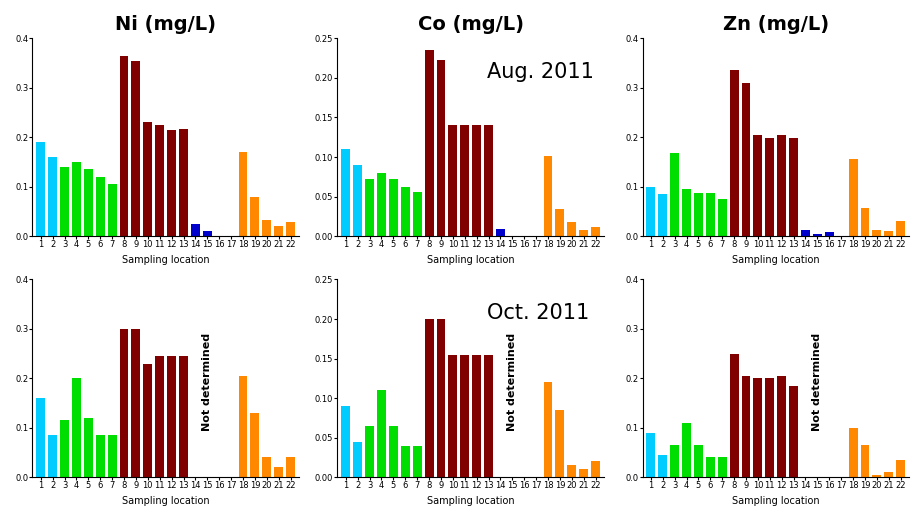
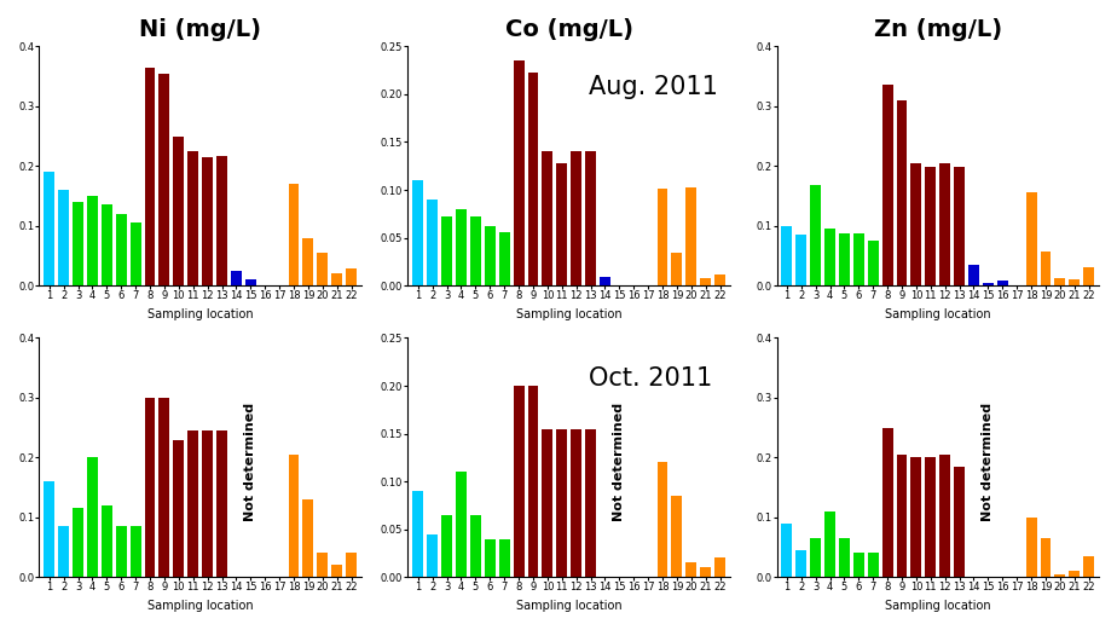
Ni (mg/L)/10: 0.230 -> 0.250
Ni (mg/L)/20: 0.033 -> 0.055
Co (mg/L)/11: 0.140 -> 0.128
Co (mg/L)/20: 0.018 -> 0.102
Zn (mg/L)/14: 0.012 -> 0.035
